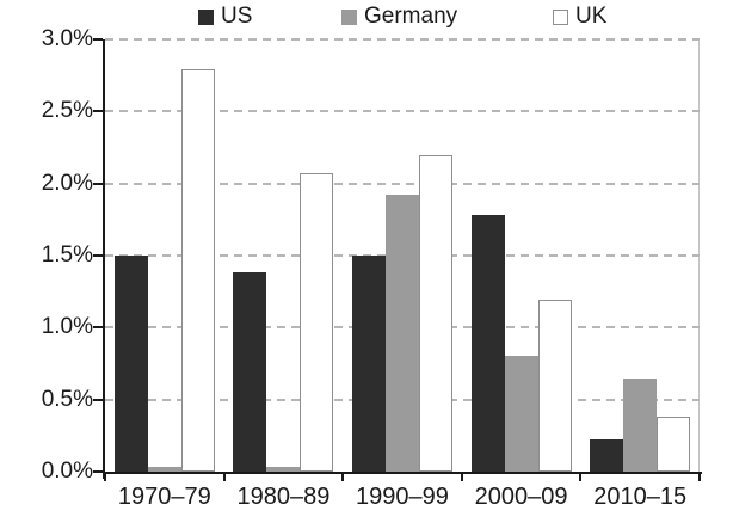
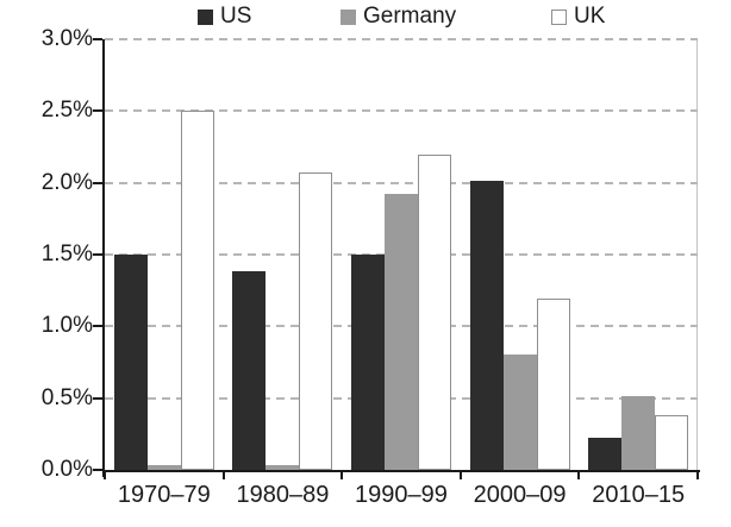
UK/1970–79: 2.79% -> 2.50%
US/2000–09: 1.78% -> 2.01%
Germany/2010–15: 0.65% -> 0.51%
